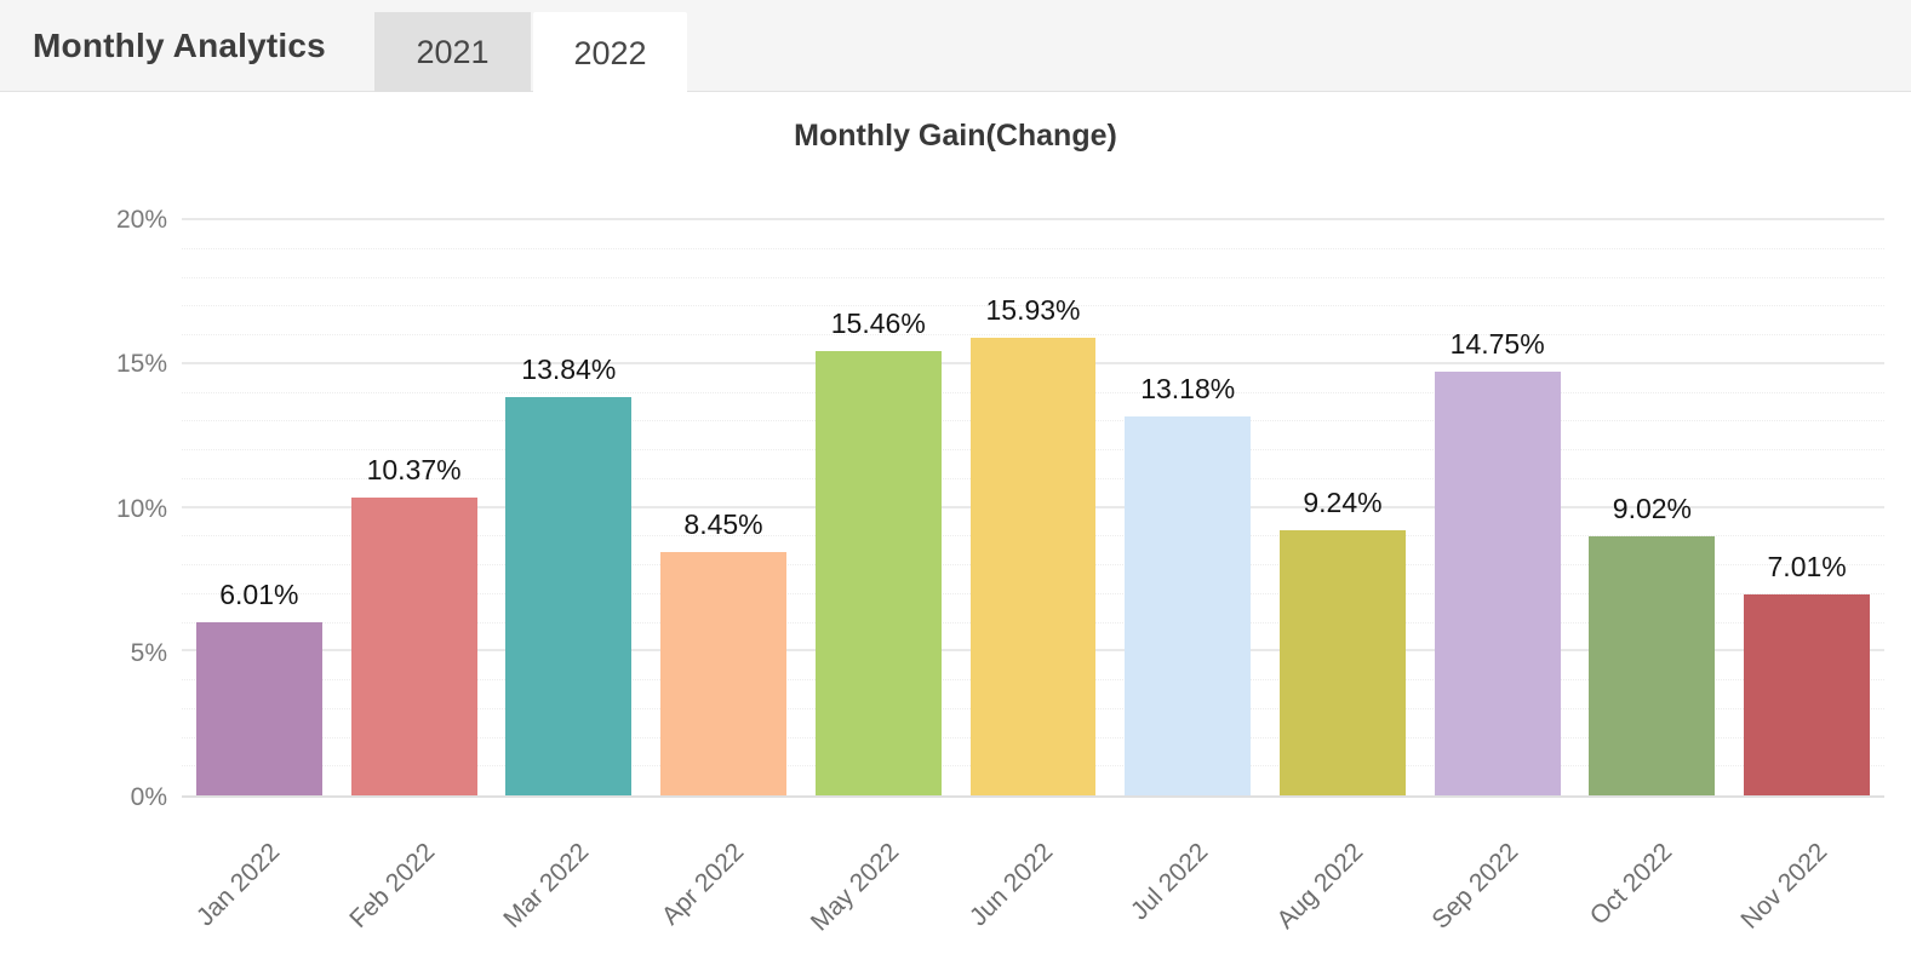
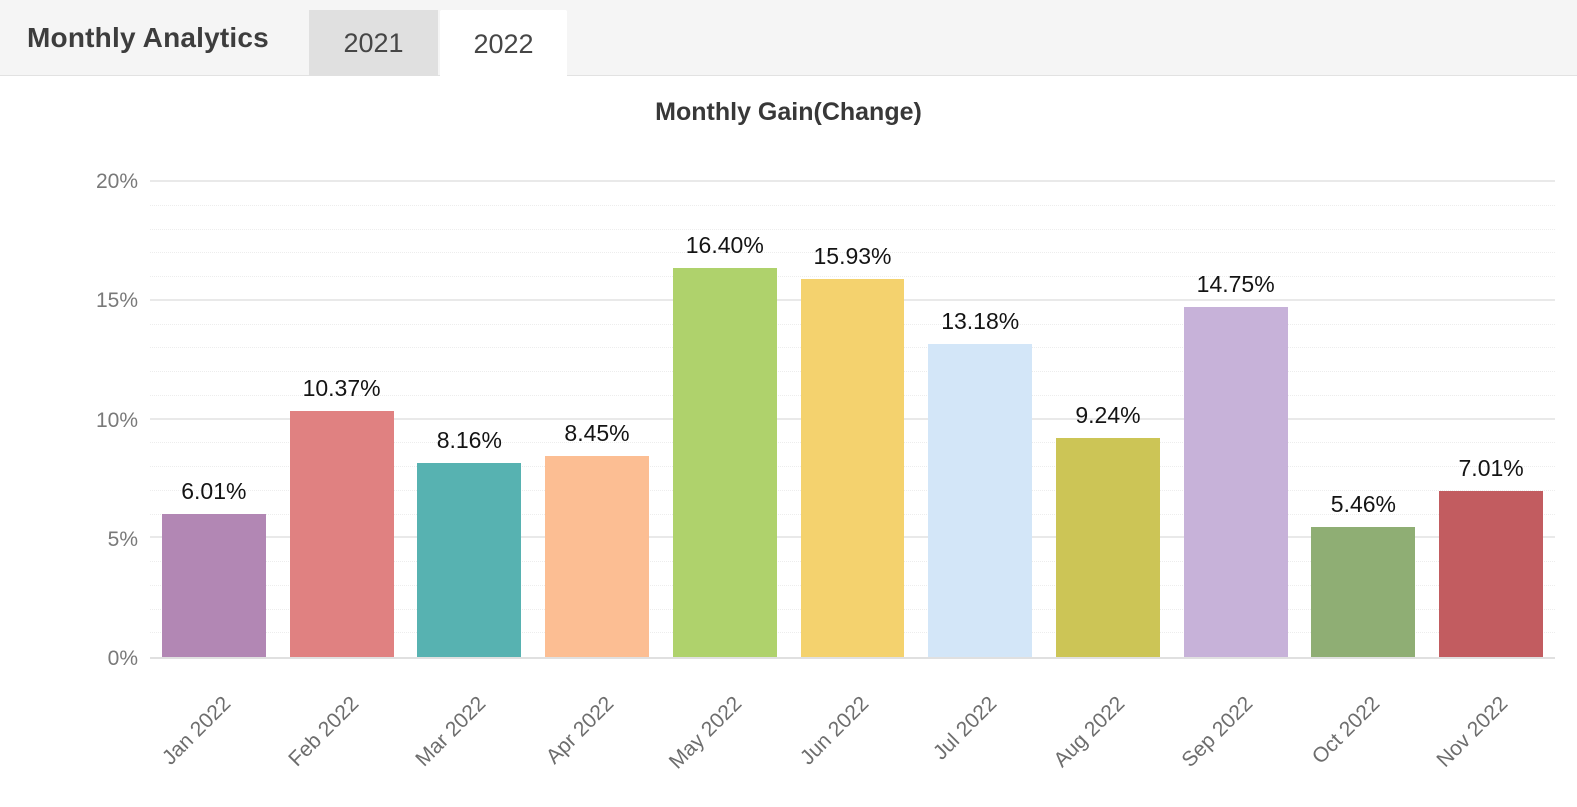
Mar 2022: 13.84% -> 8.16%
May 2022: 15.46% -> 16.40%
Oct 2022: 9.02% -> 5.46%
